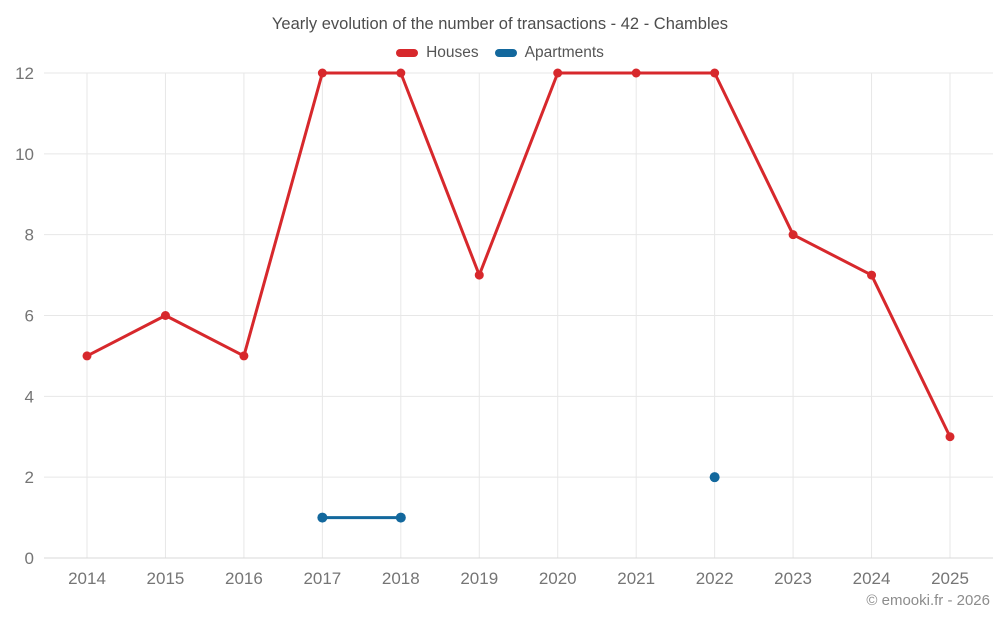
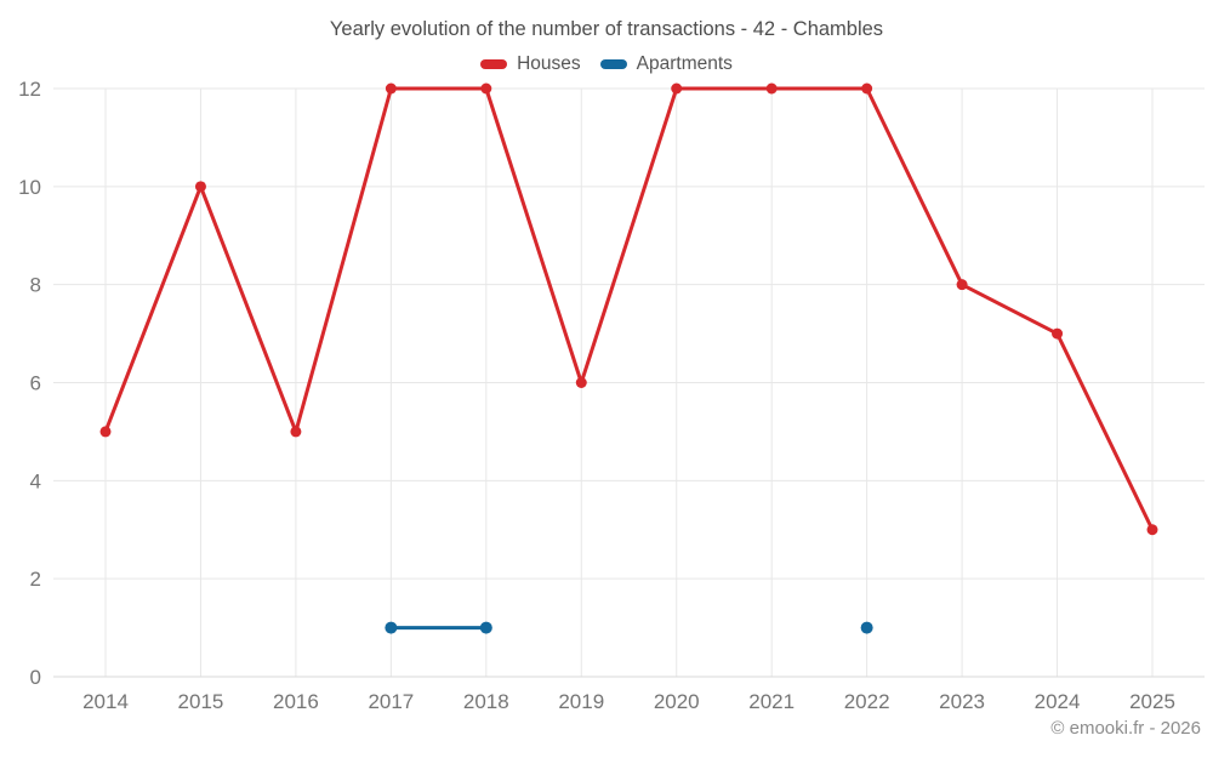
Houses/2015: 6 -> 10
Houses/2019: 7 -> 6
Apartments/2022: 2 -> 1
